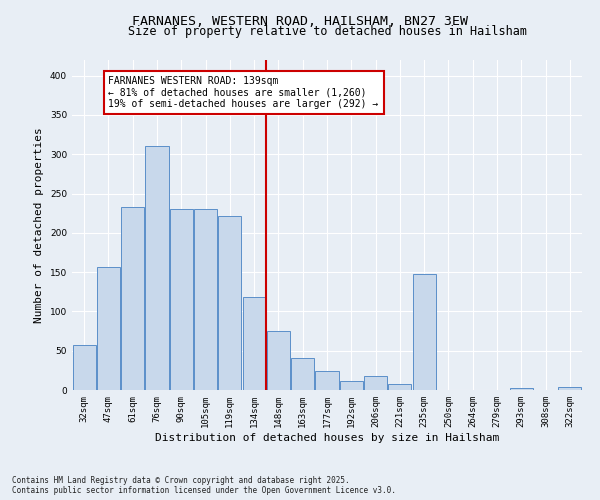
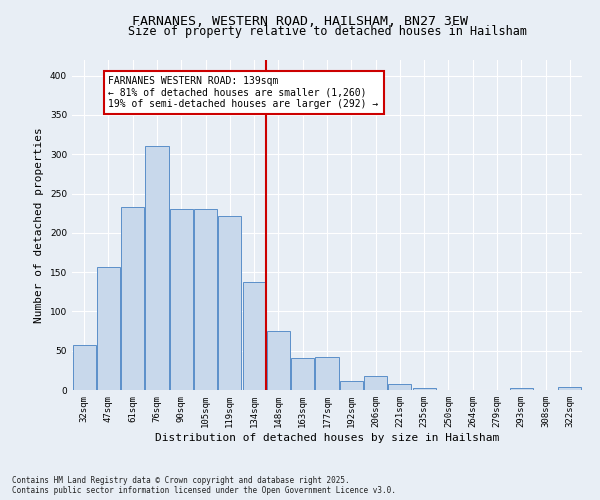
134sqm: 118 -> 138
177sqm: 24 -> 42
235sqm: 148 -> 2
